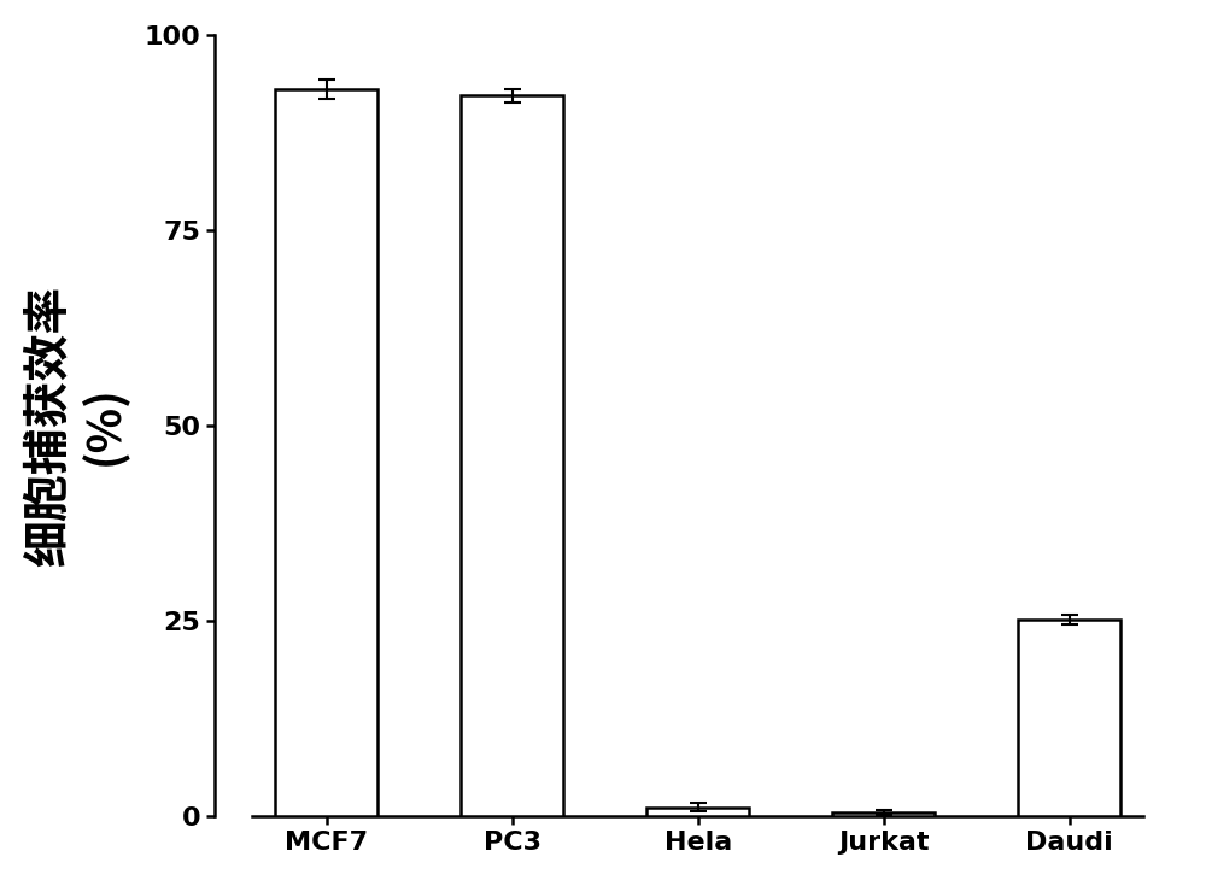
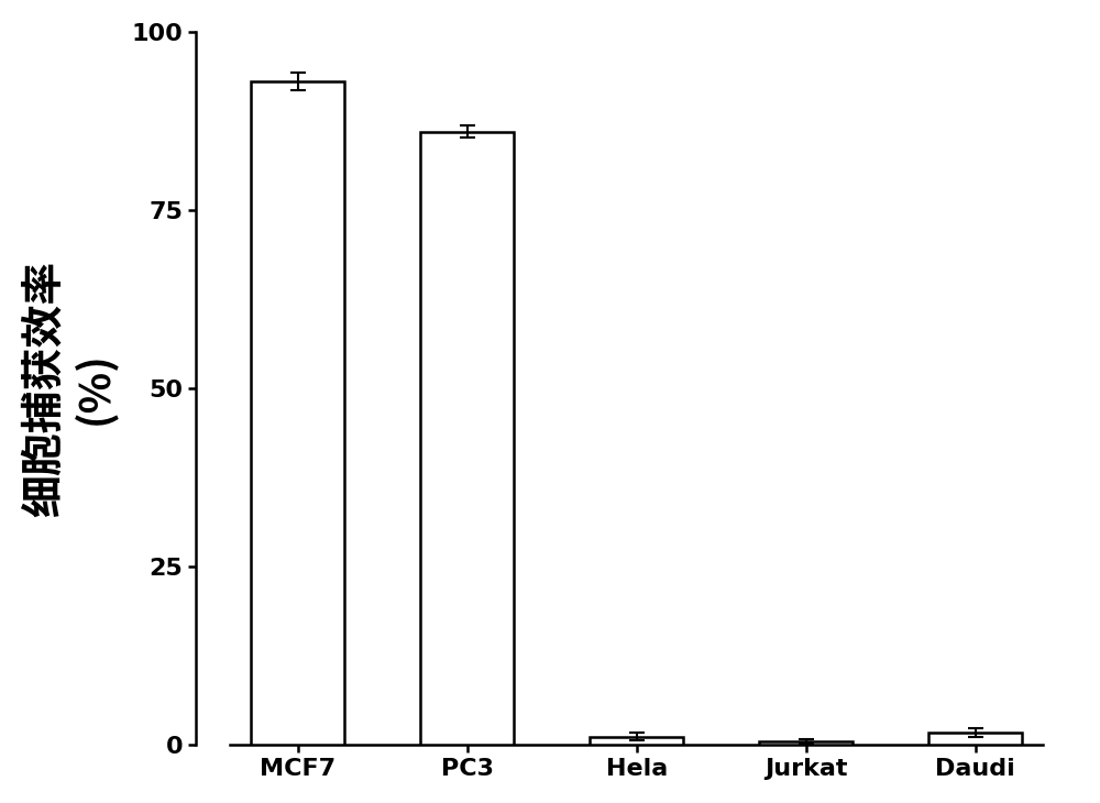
PC3: 92.2 -> 86.0
Daudi: 25.2 -> 1.8
